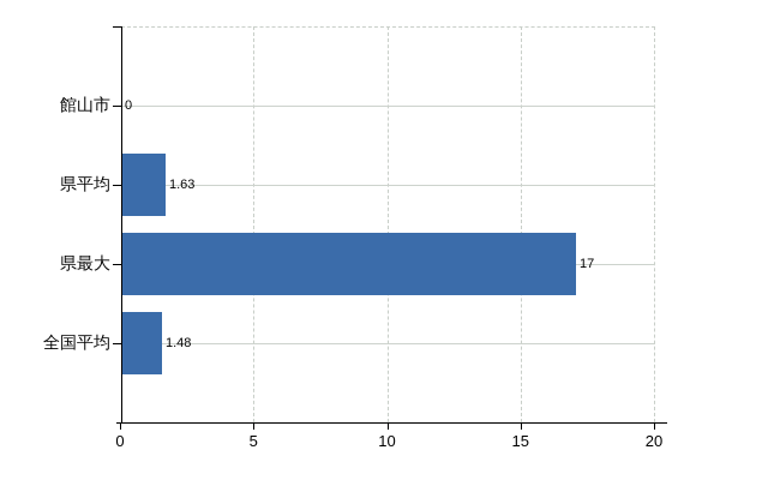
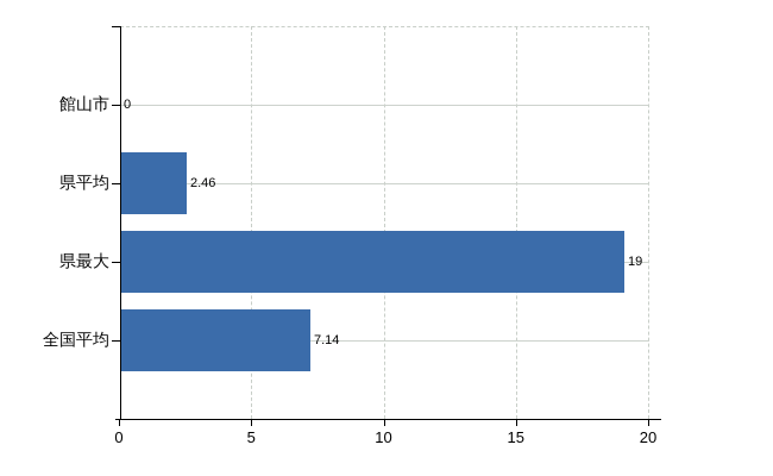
県平均: 1.63 -> 2.46
県最大: 17 -> 19
全国平均: 1.48 -> 7.14
